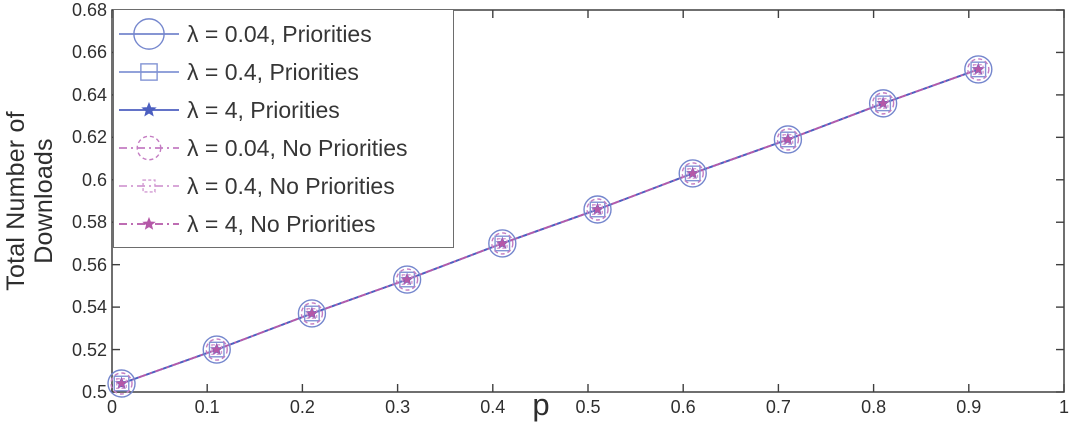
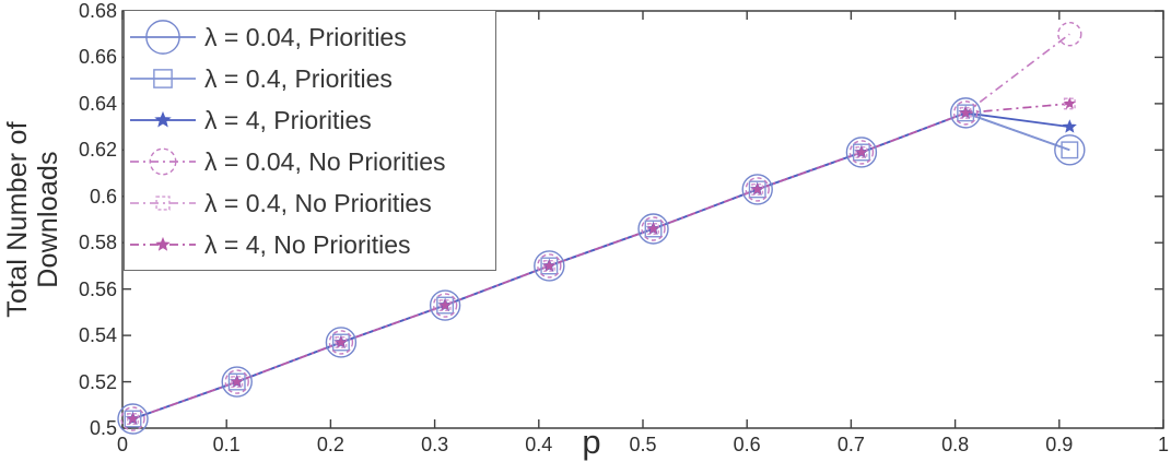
λ = 0.04, Priorities/0.91: 0.65 -> 0.62
λ = 0.4, Priorities/0.91: 0.65 -> 0.62
λ = 4, Priorities/0.91: 0.65 -> 0.63
λ = 0.04, No Priorities/0.91: 0.65 -> 0.67
λ = 0.4, No Priorities/0.91: 0.65 -> 0.64
λ = 4, No Priorities/0.91: 0.65 -> 0.64
